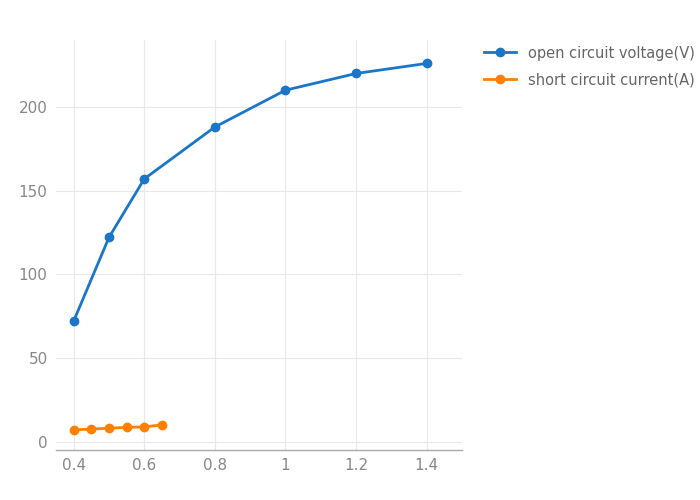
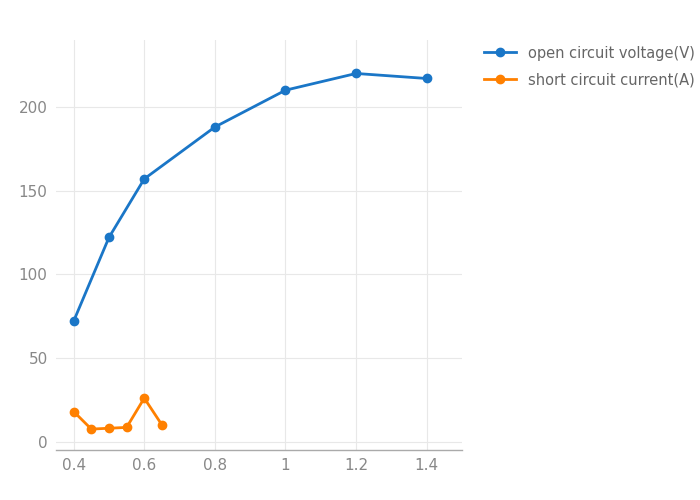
short circuit current(A)/0.4: 7 -> 18
short circuit current(A)/0.6: 9 -> 26
open circuit voltage(V)/1.4: 226 -> 217
